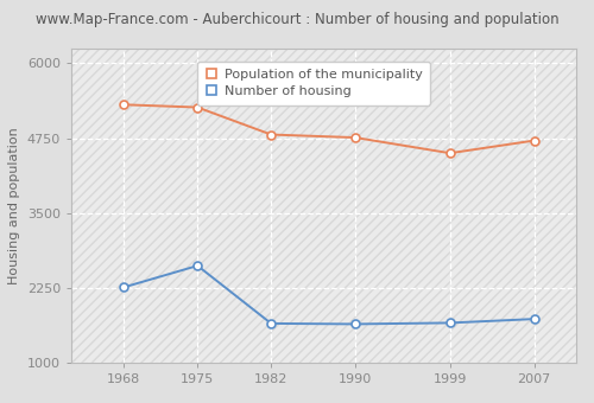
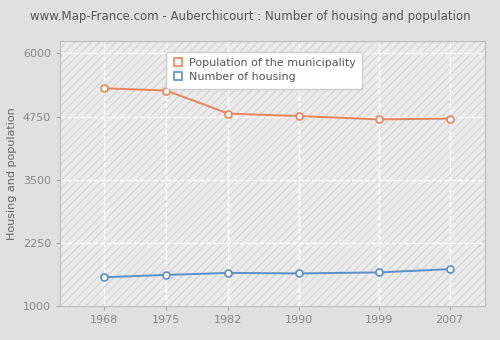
Number of housing/1968: 2260 -> 1570
Number of housing/1975: 2620 -> 1620
Population of the municipality/1999: 4500 -> 4700
